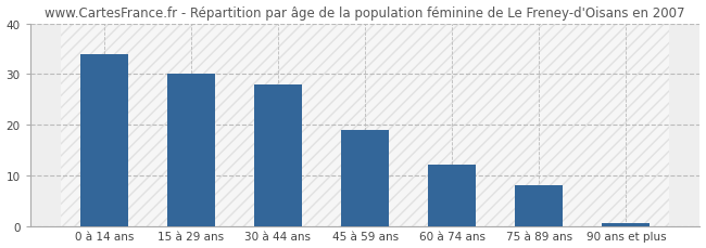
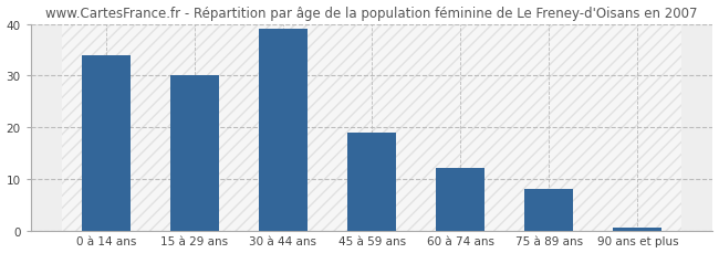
30 à 44 ans: 28.0 -> 39.0
